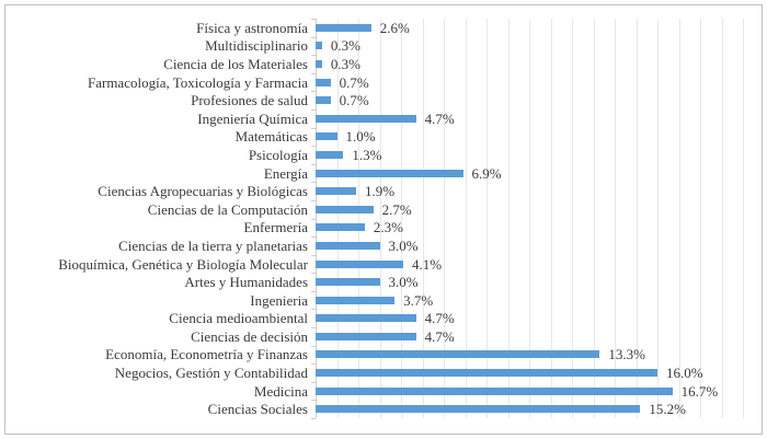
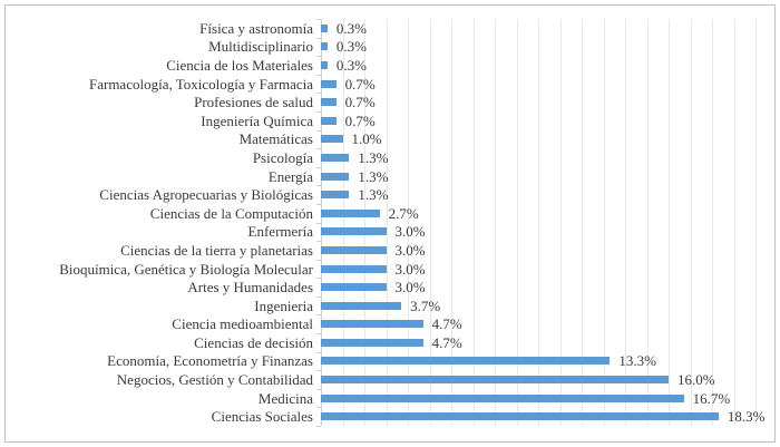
Física y astronomía: 2.6% -> 0.3%
Ingeniería Química: 4.7% -> 0.7%
Energía: 6.9% -> 1.3%
Ciencias Agropecuarias y Biológicas: 1.9% -> 1.3%
Enfermería: 2.3% -> 3.0%
Bioquímica, Genética y Biología Molecular: 4.1% -> 3.0%
Ciencias Sociales: 15.2% -> 18.3%
